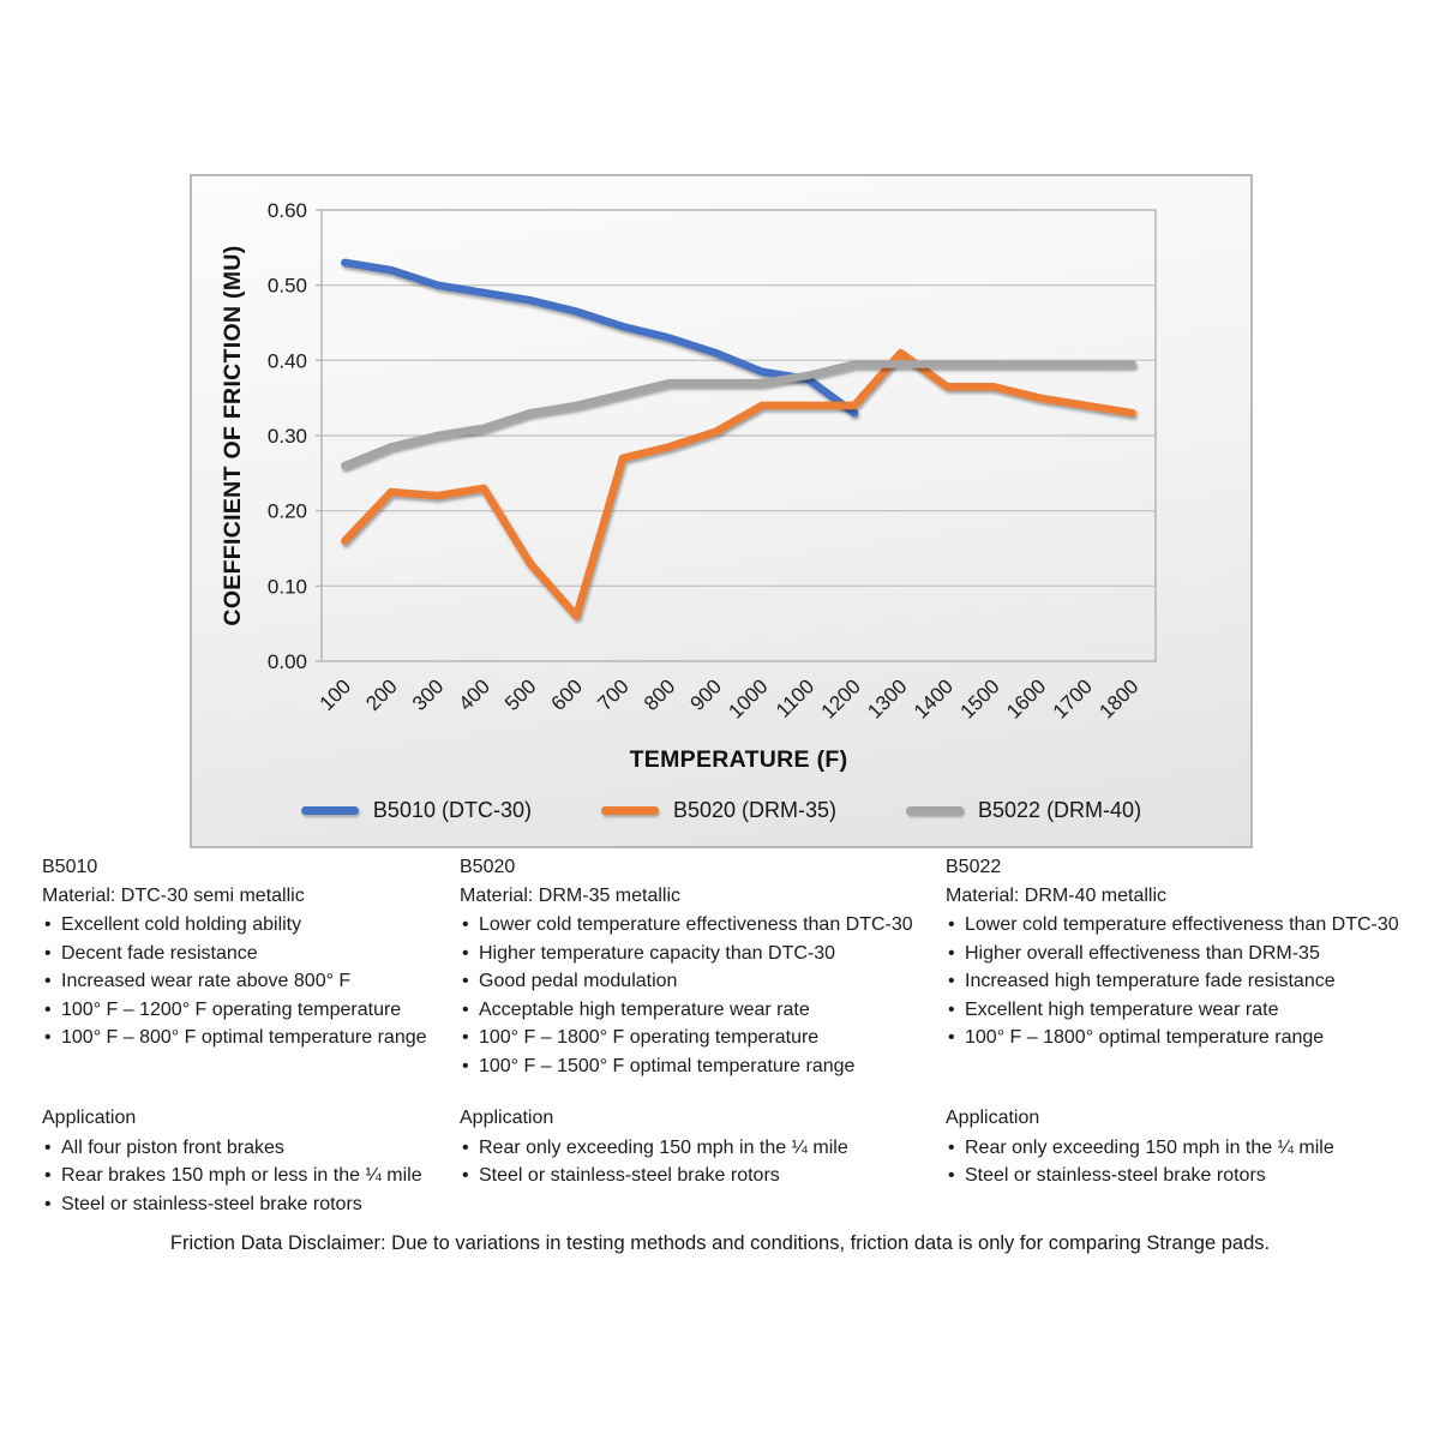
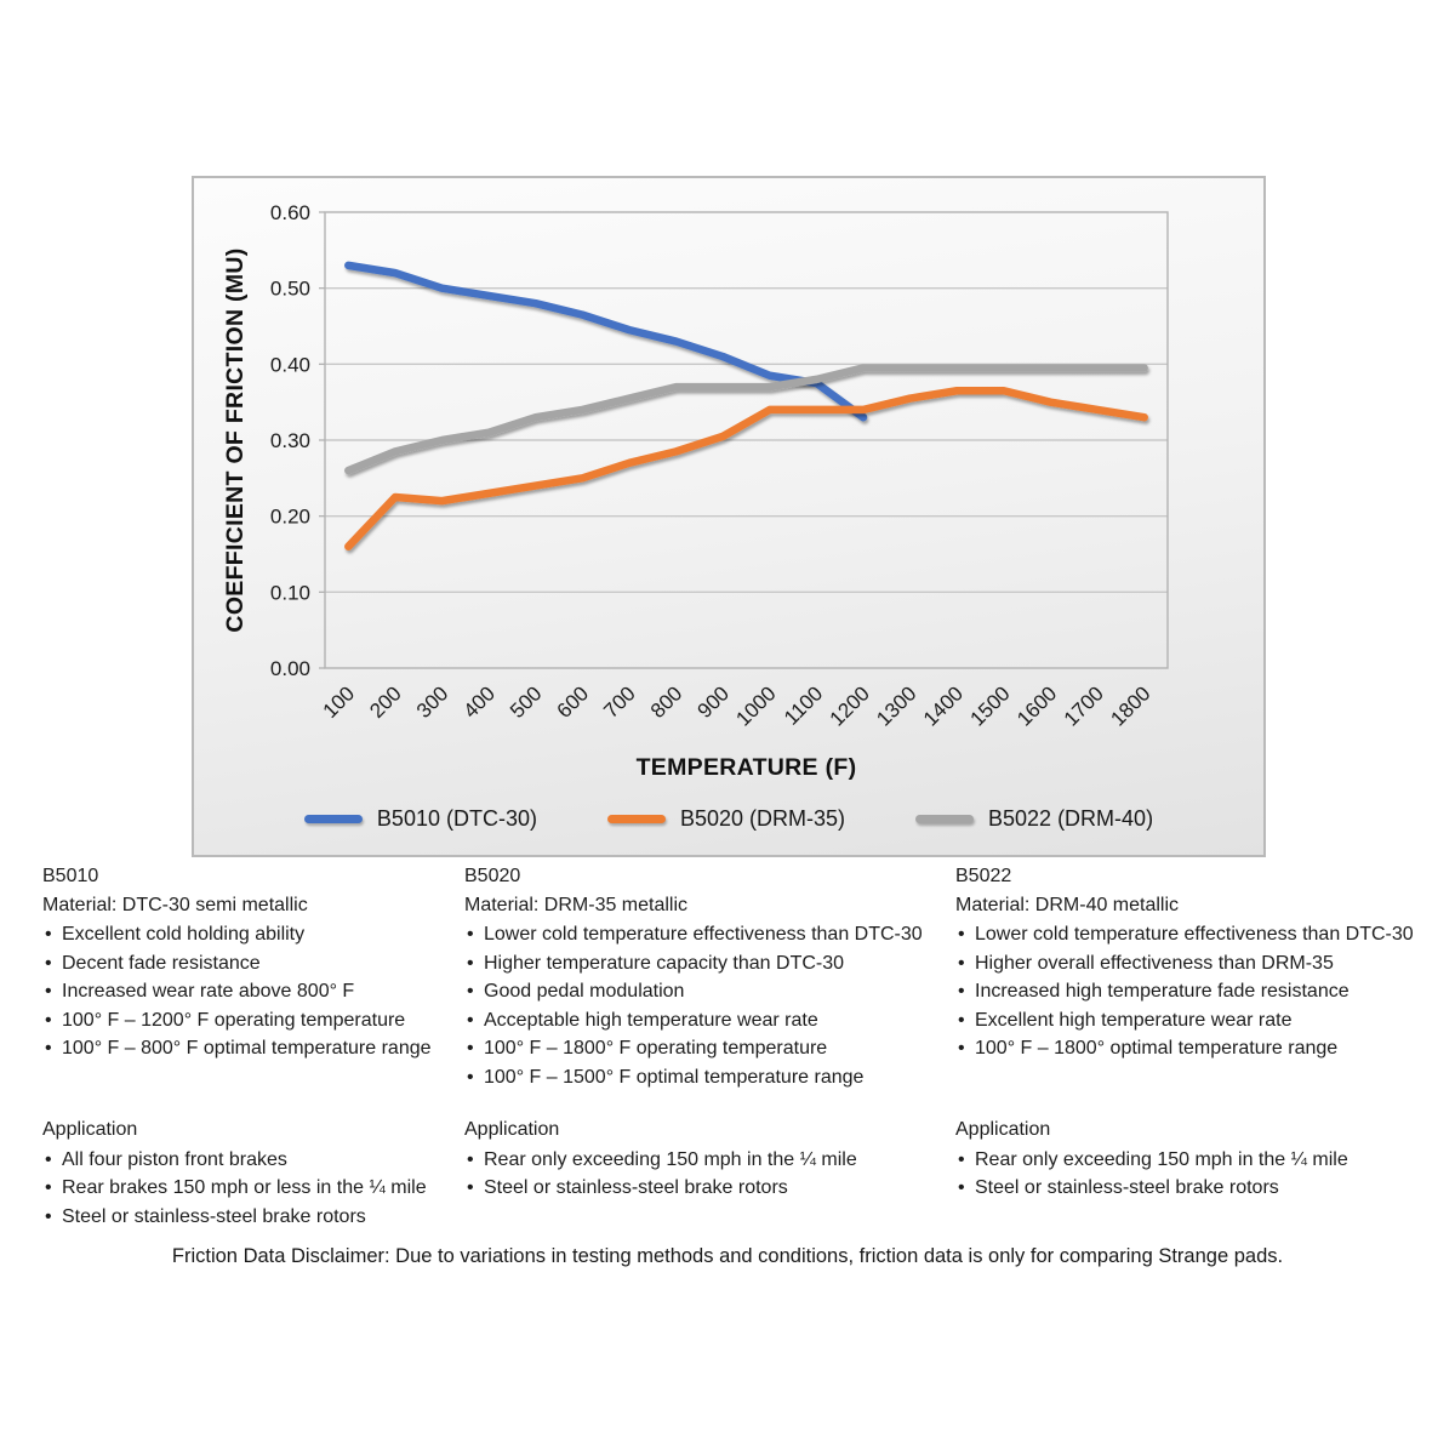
B5020 (DRM-35)/500: 0.13 -> 0.24
B5020 (DRM-35)/600: 0.06 -> 0.25
B5020 (DRM-35)/1300: 0.41 -> 0.35
